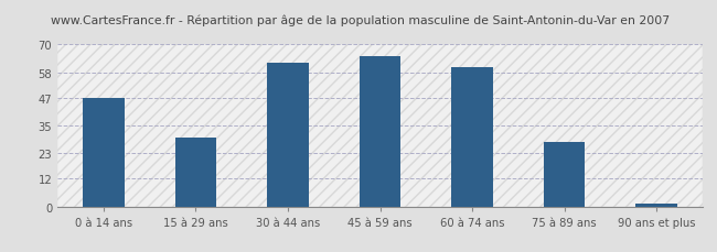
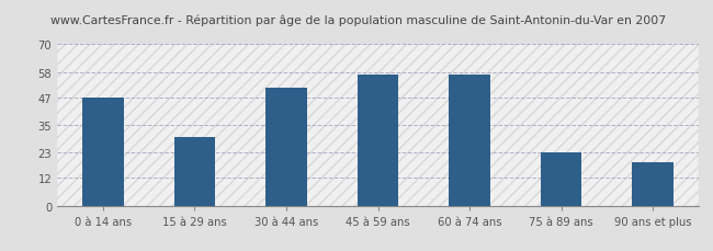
30 à 44 ans: 62 -> 51
45 à 59 ans: 65 -> 57
60 à 74 ans: 60 -> 57
75 à 89 ans: 28 -> 23
90 ans et plus: 1 -> 19
